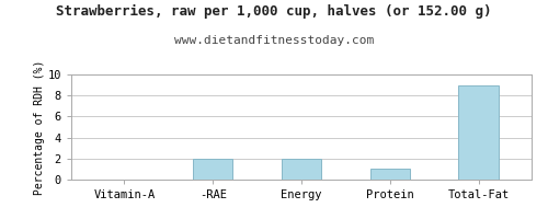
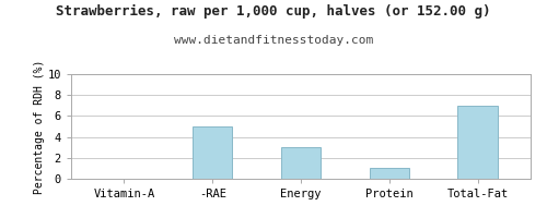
-RAE: 2 -> 5
Energy: 2 -> 3
Total-Fat: 9 -> 7
